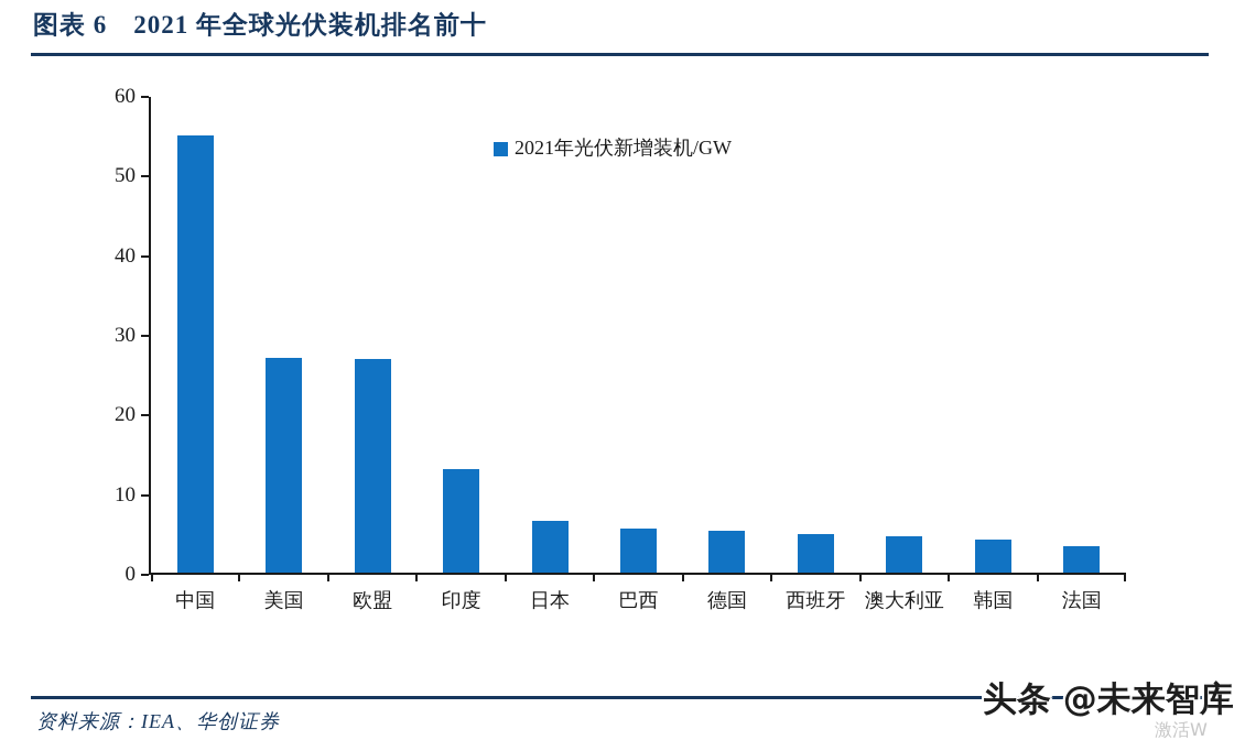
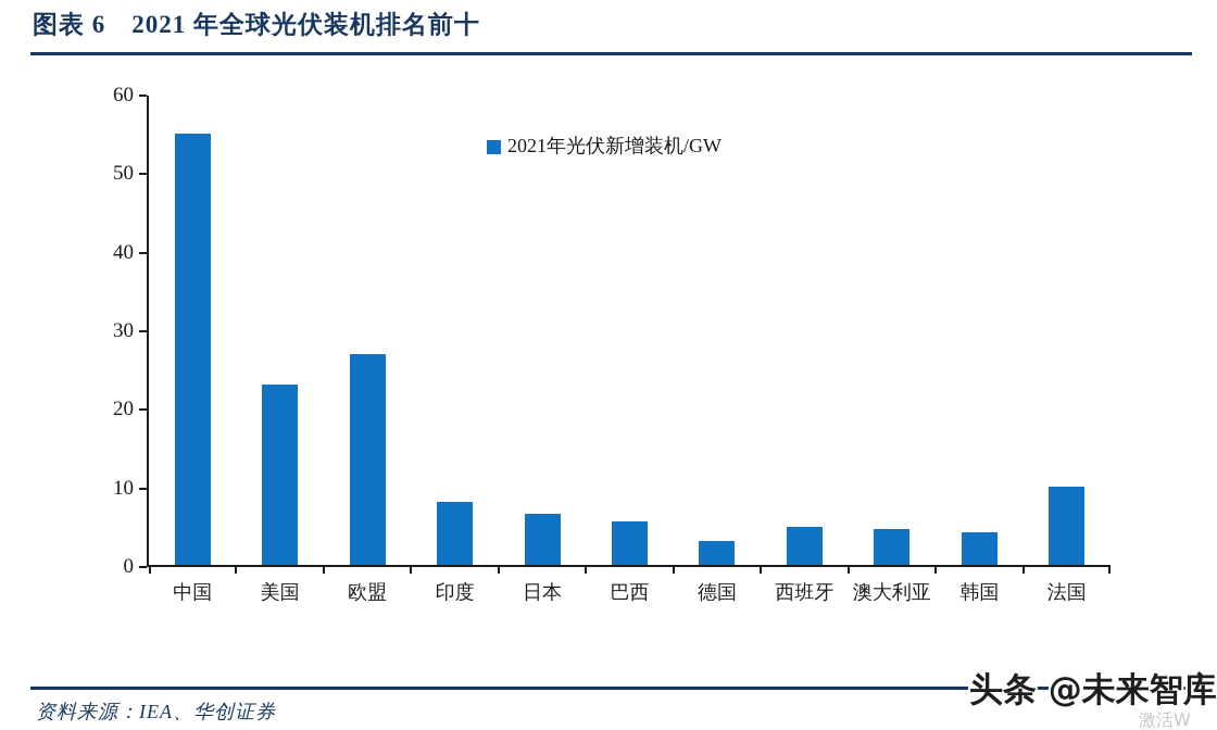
美国: 27 -> 23
印度: 13 -> 8
德国: 5 -> 3
法国: 3 -> 10
